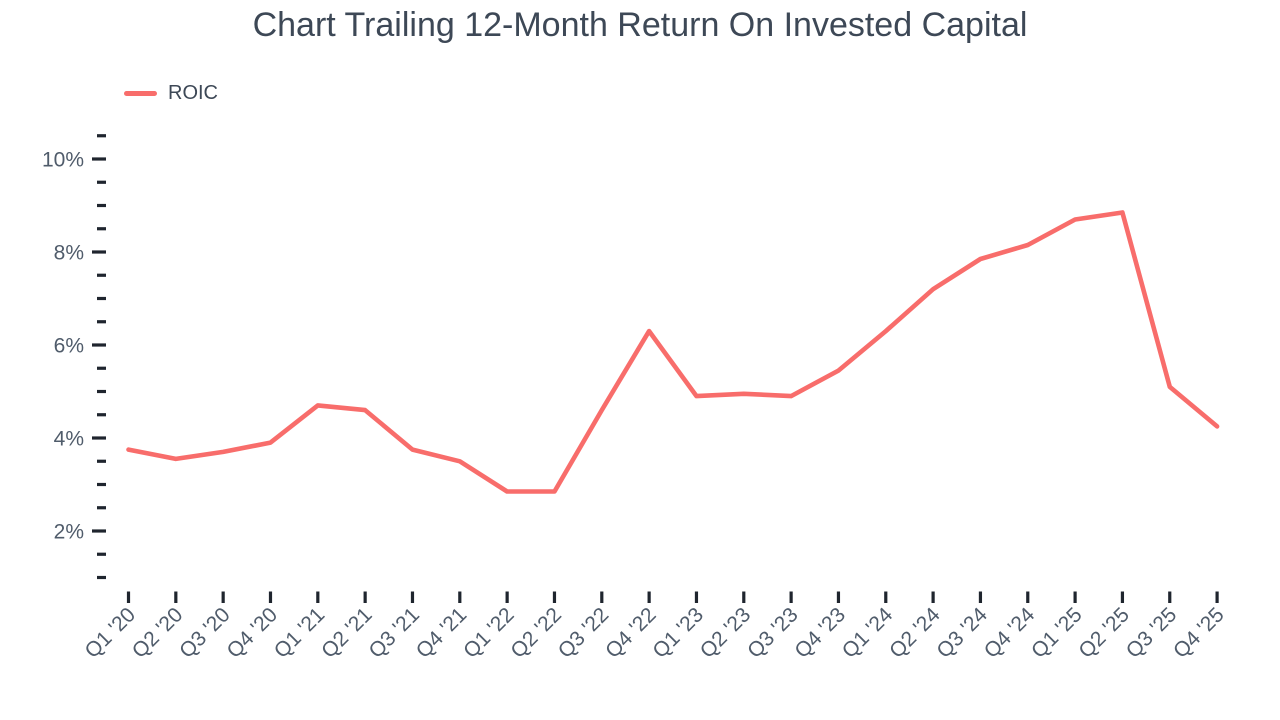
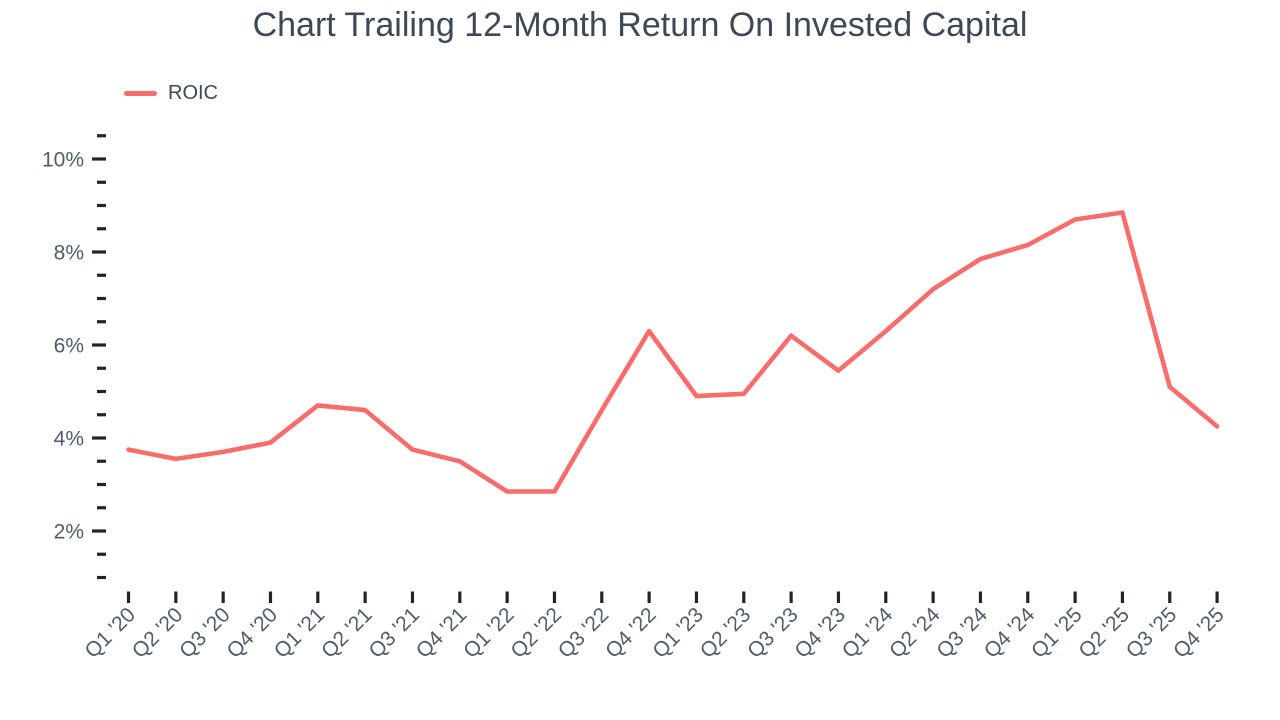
Q3 '23: 4.9% -> 6.2%
